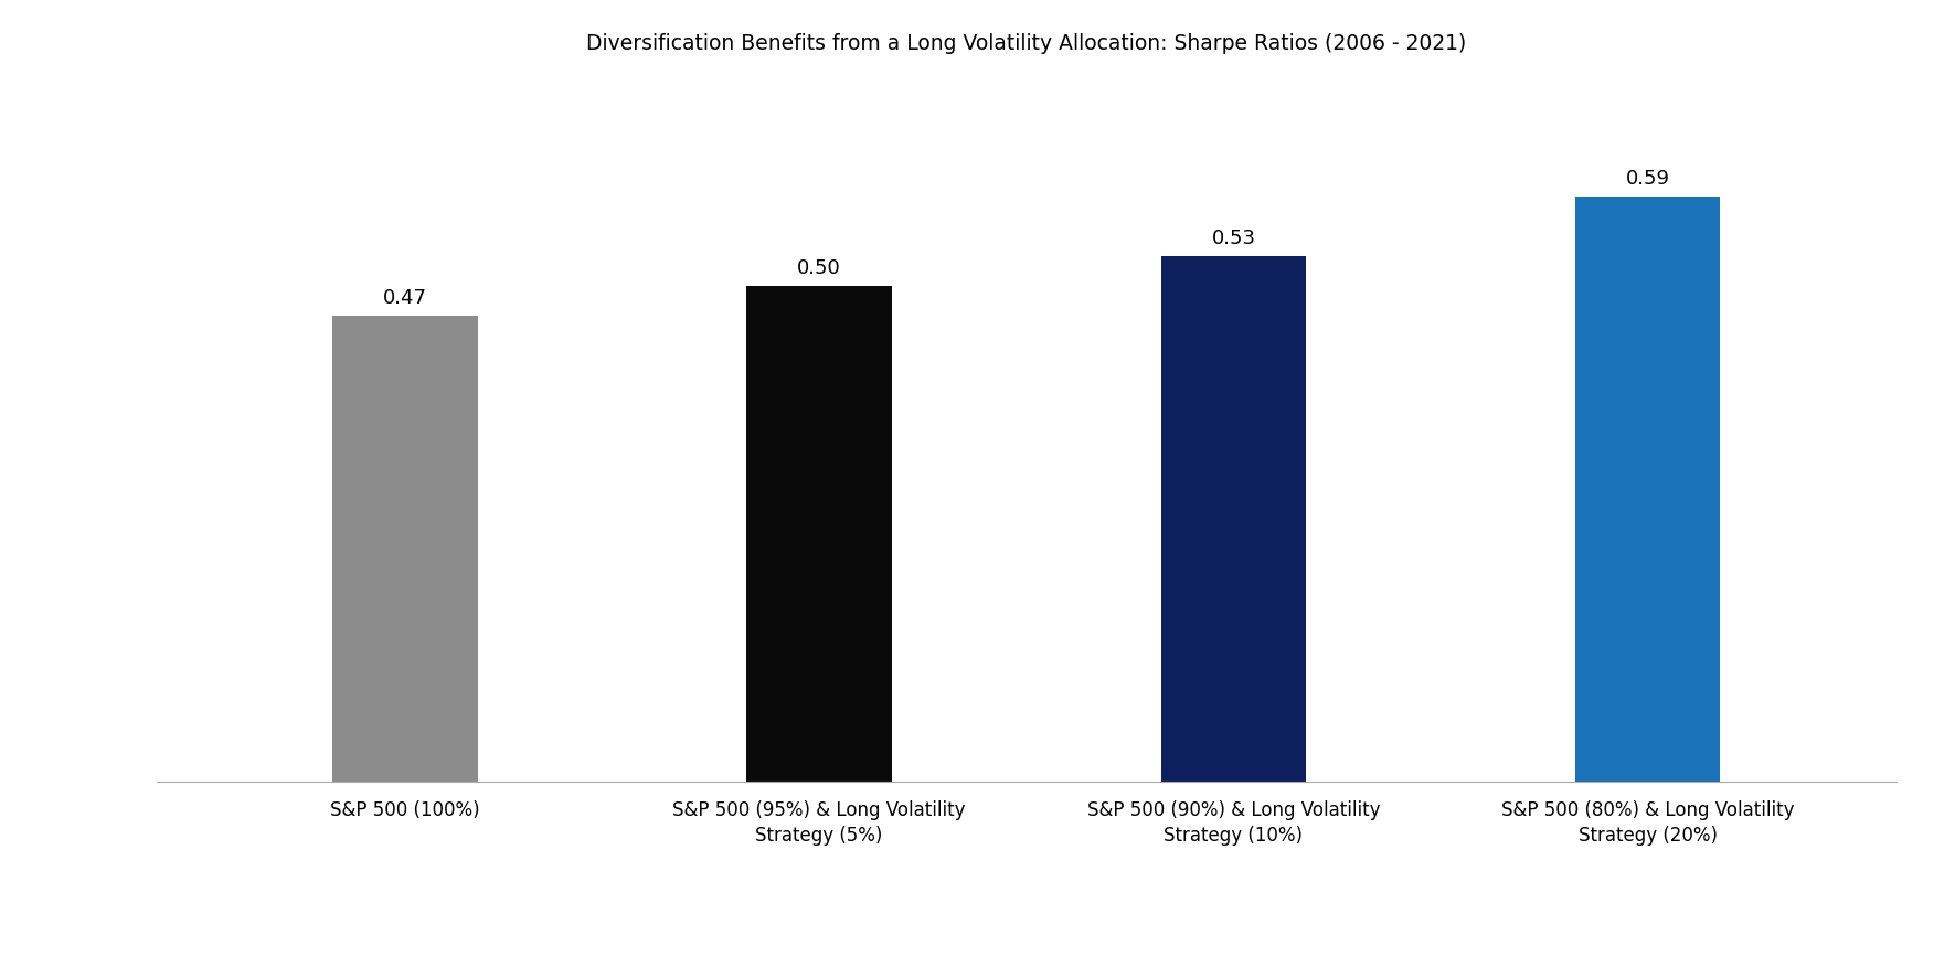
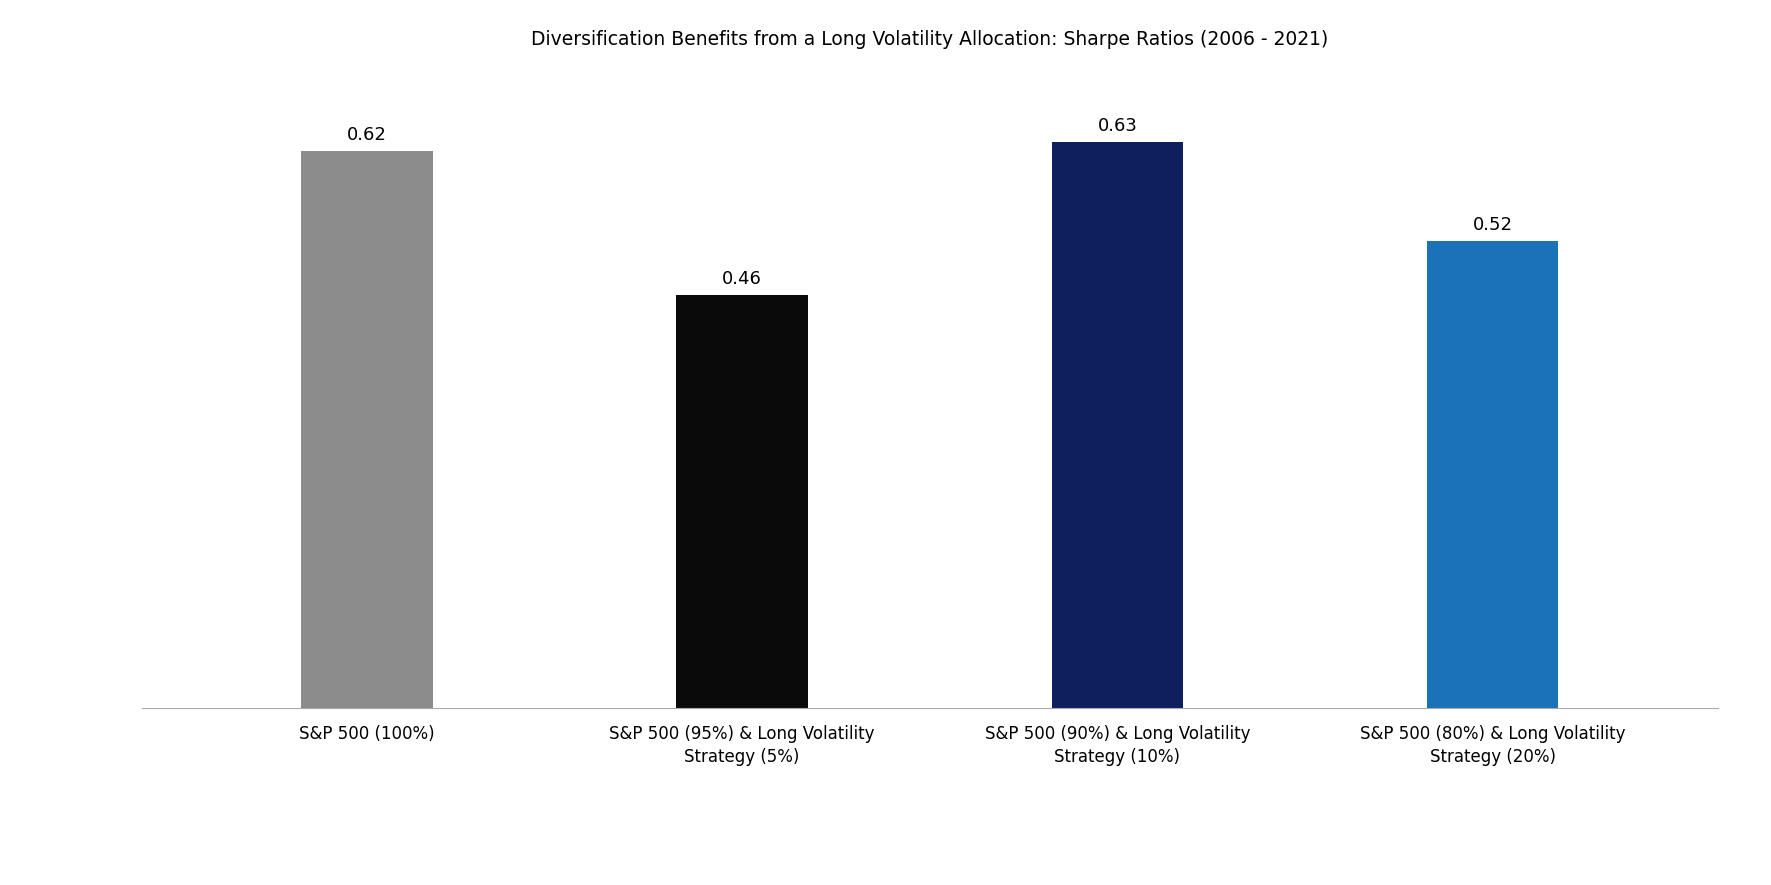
S&P 500 (100%): 0.47 -> 0.62
S&P 500 (95%) & Long Volatility Strategy (5%): 0.50 -> 0.46
S&P 500 (90%) & Long Volatility Strategy (10%): 0.53 -> 0.63
S&P 500 (80%) & Long Volatility Strategy (20%): 0.59 -> 0.52
